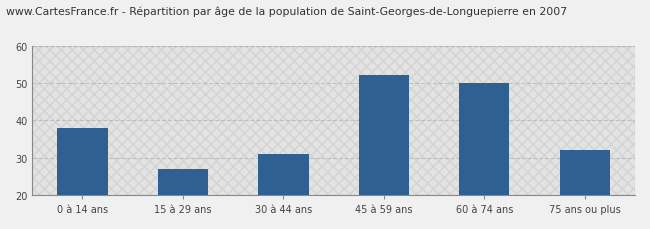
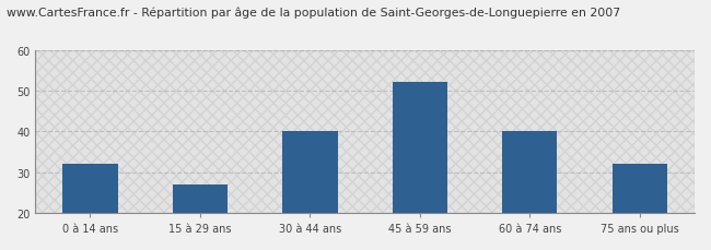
0 à 14 ans: 38 -> 32
30 à 44 ans: 31 -> 40
60 à 74 ans: 50 -> 40
